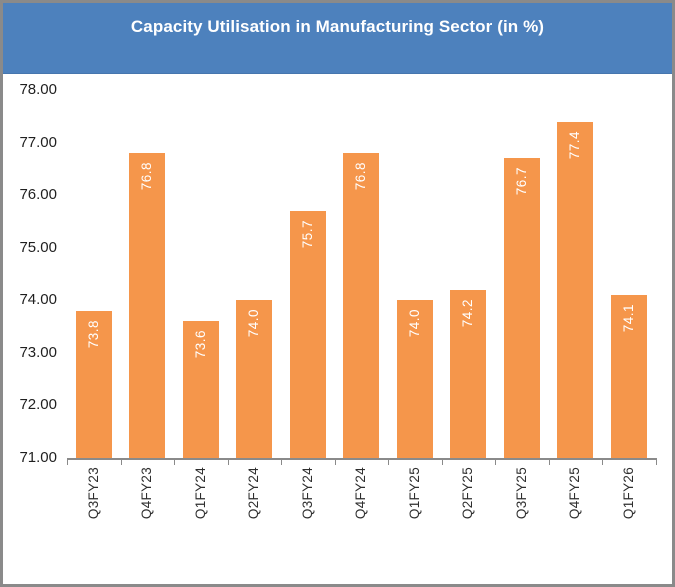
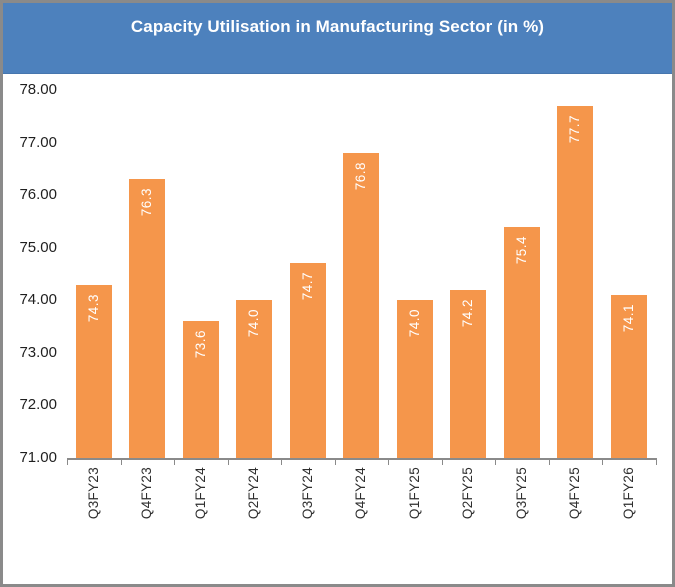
Q3FY23: 73.8 -> 74.3
Q4FY23: 76.8 -> 76.3
Q3FY24: 75.7 -> 74.7
Q3FY25: 76.7 -> 75.4
Q4FY25: 77.4 -> 77.7
